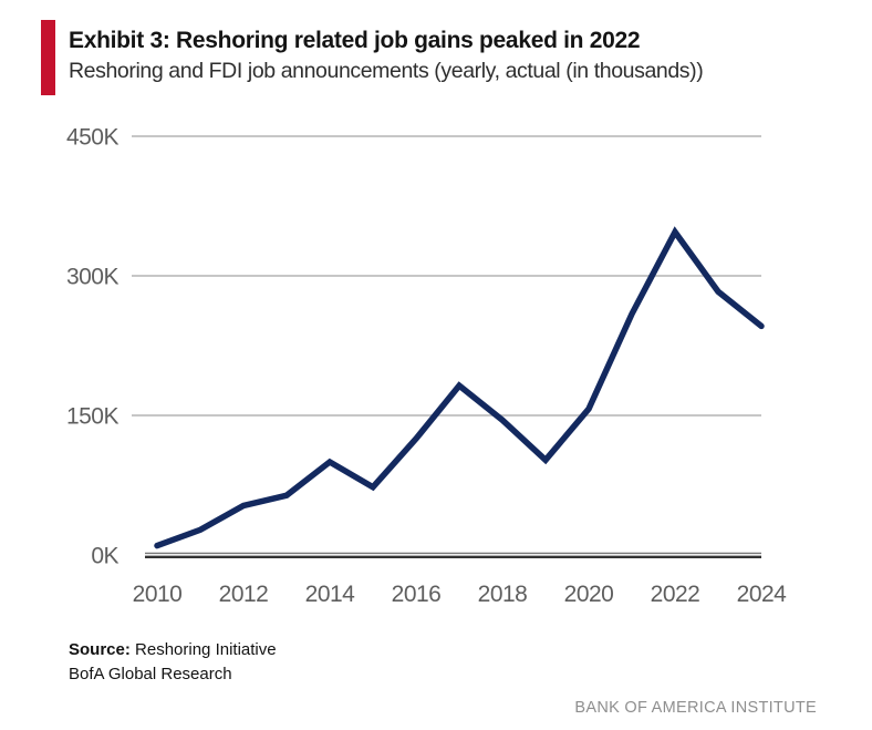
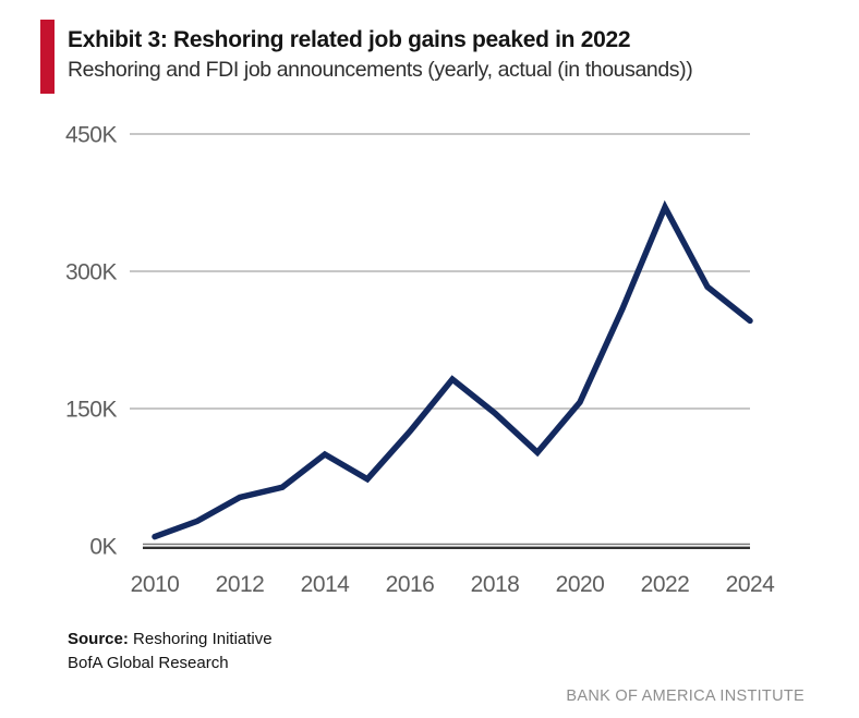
2022: 350K -> 370K
